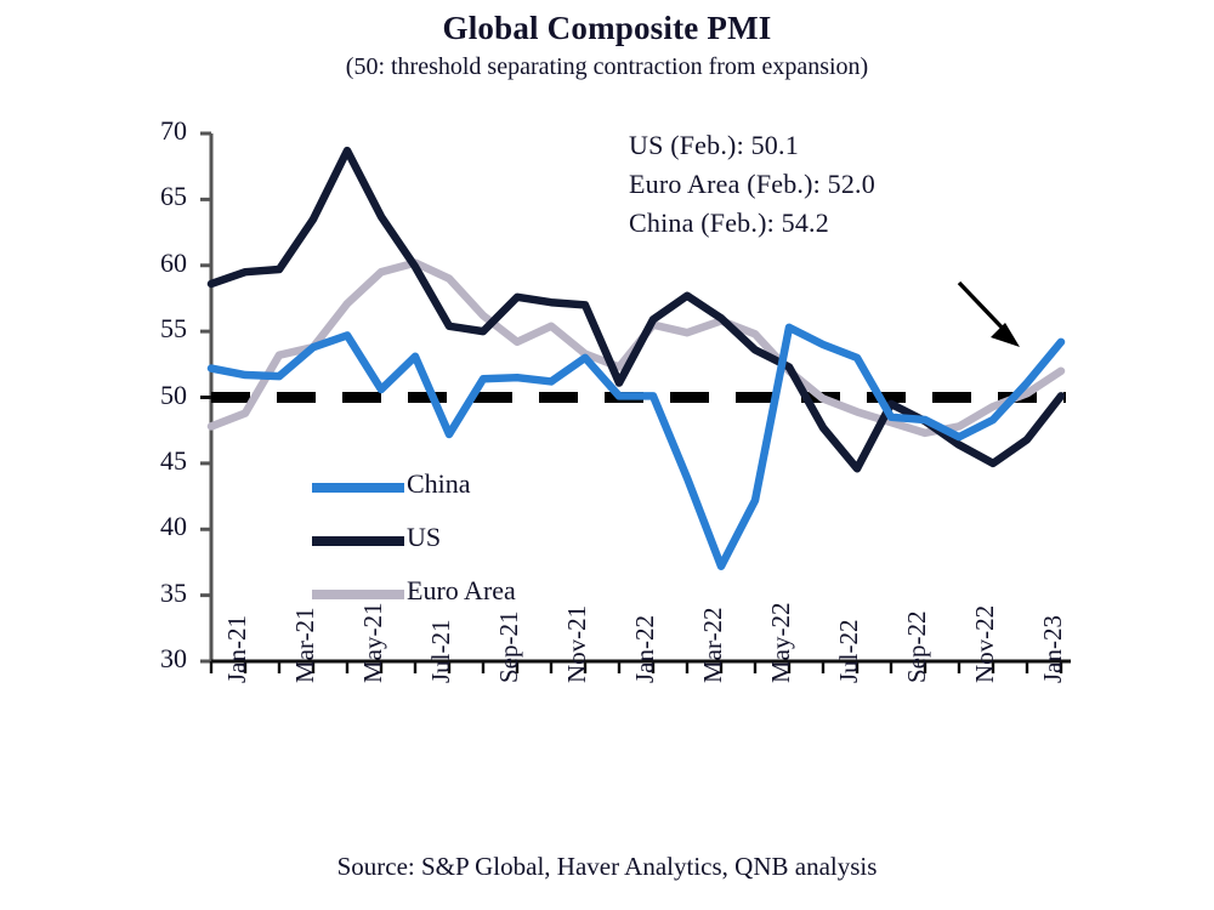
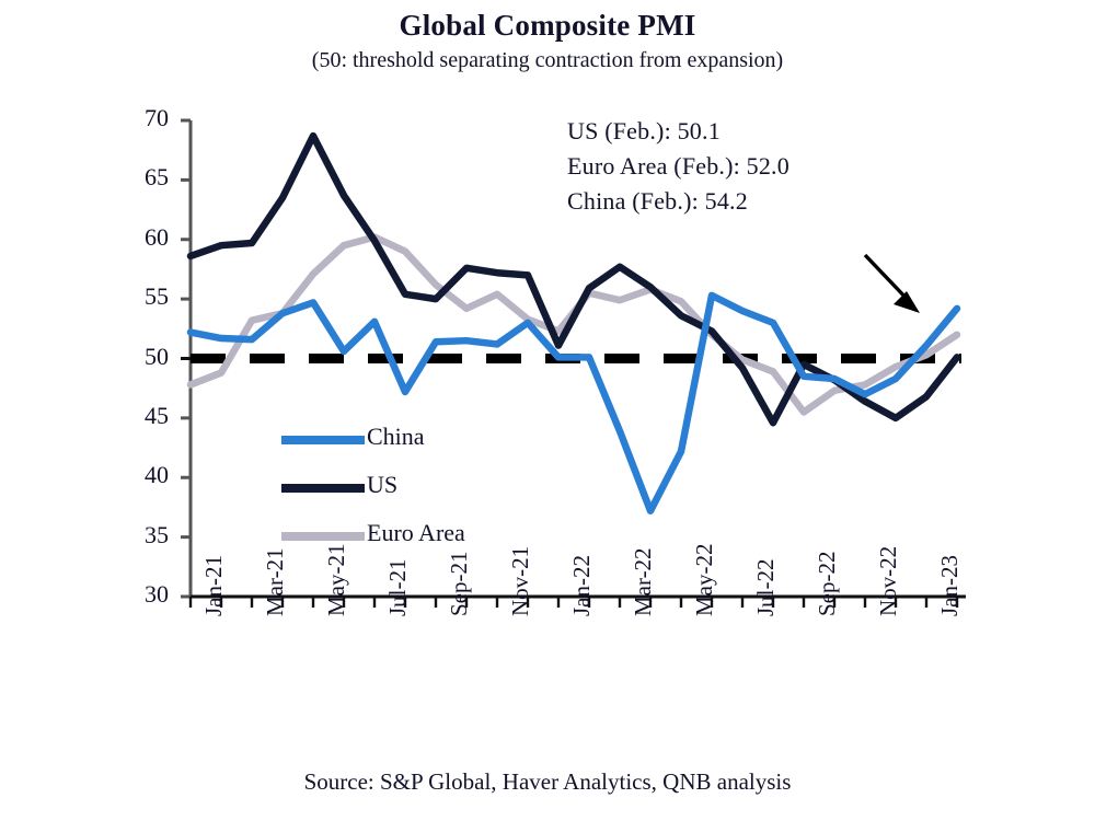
US/Jul-22: 47.7 -> 49.2
Euro Area/Sep-22: 48.1 -> 45.5
